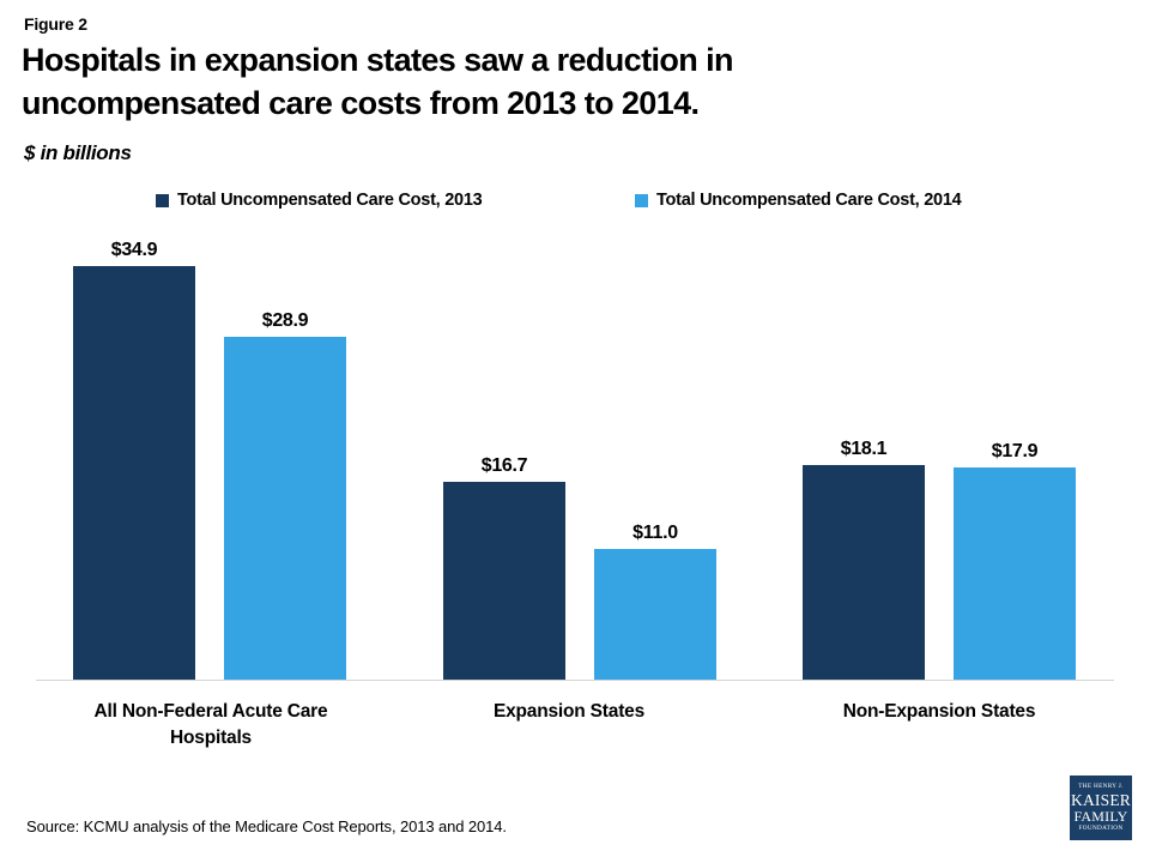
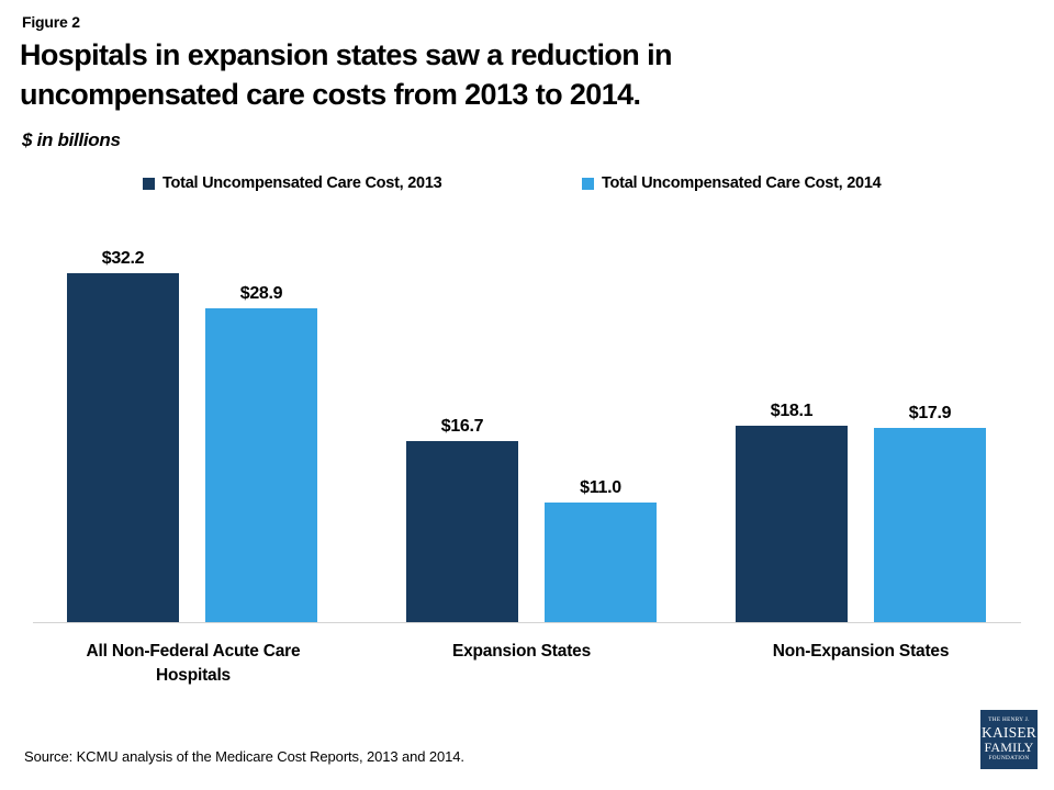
Total Uncompensated Care Cost, 2013/All Non-Federal Acute Care Hospitals: $34.9 -> $32.2
